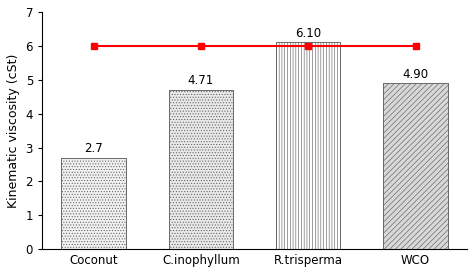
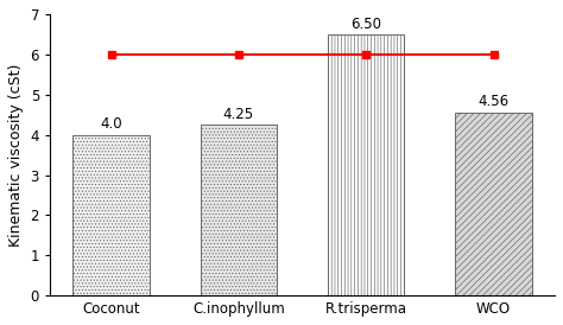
Coconut: 2.7 -> 4.0
C.inophyllum: 4.71 -> 4.25
R.trisperma: 6.10 -> 6.50
WCO: 4.90 -> 4.56
